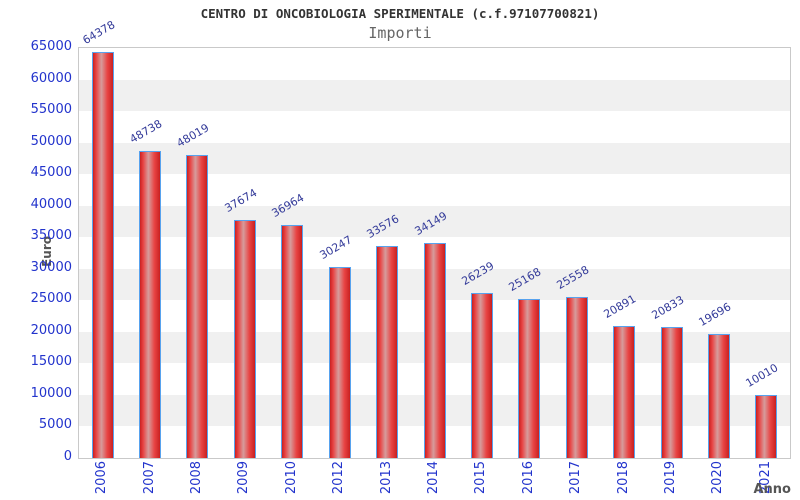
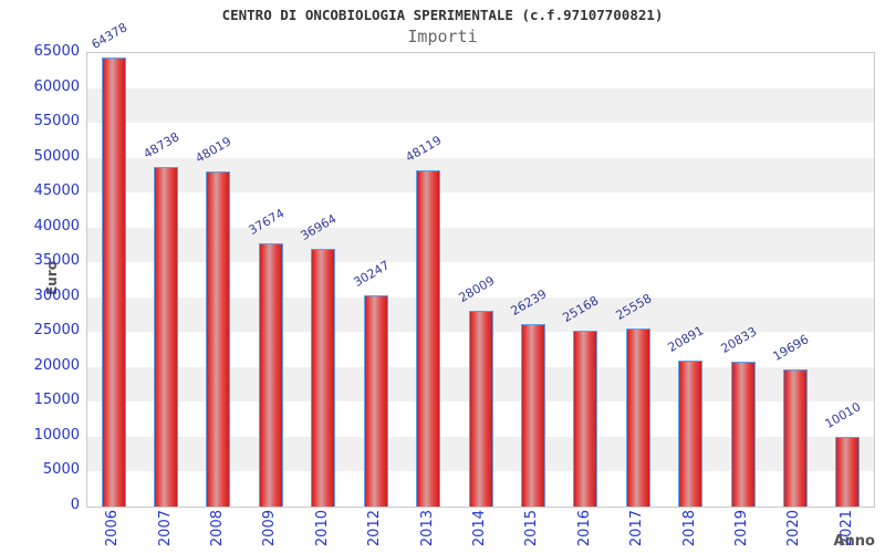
2013: 33576 -> 48119
2014: 34149 -> 28009
